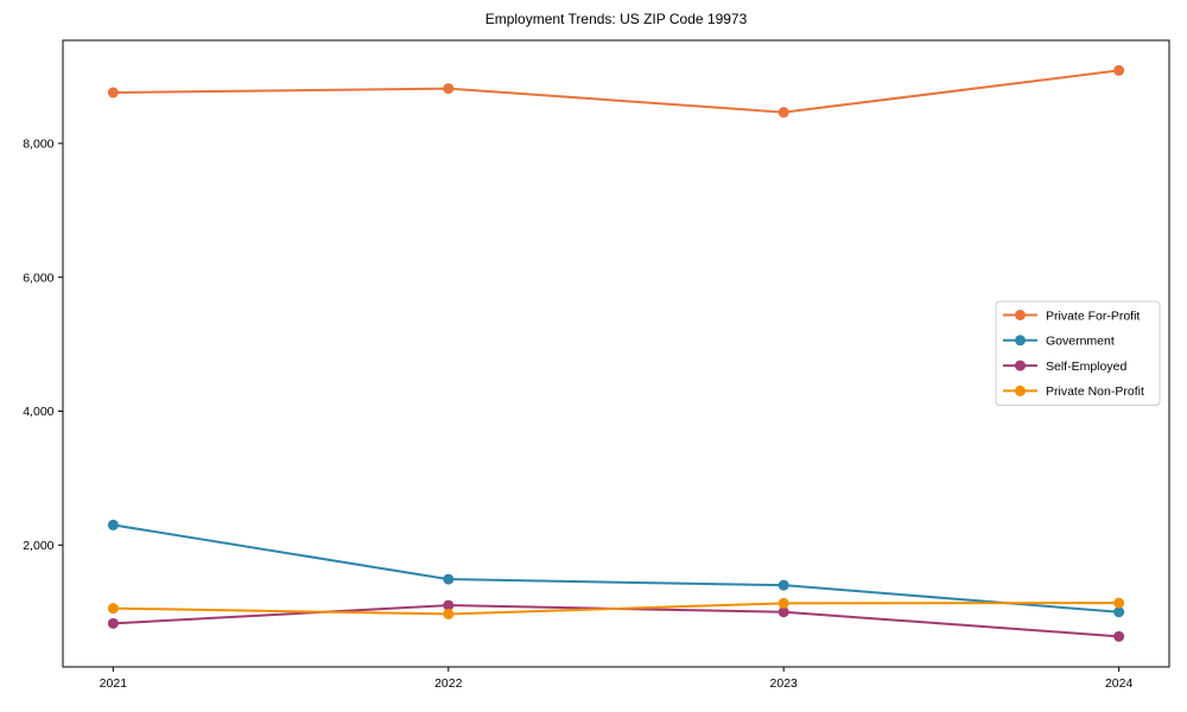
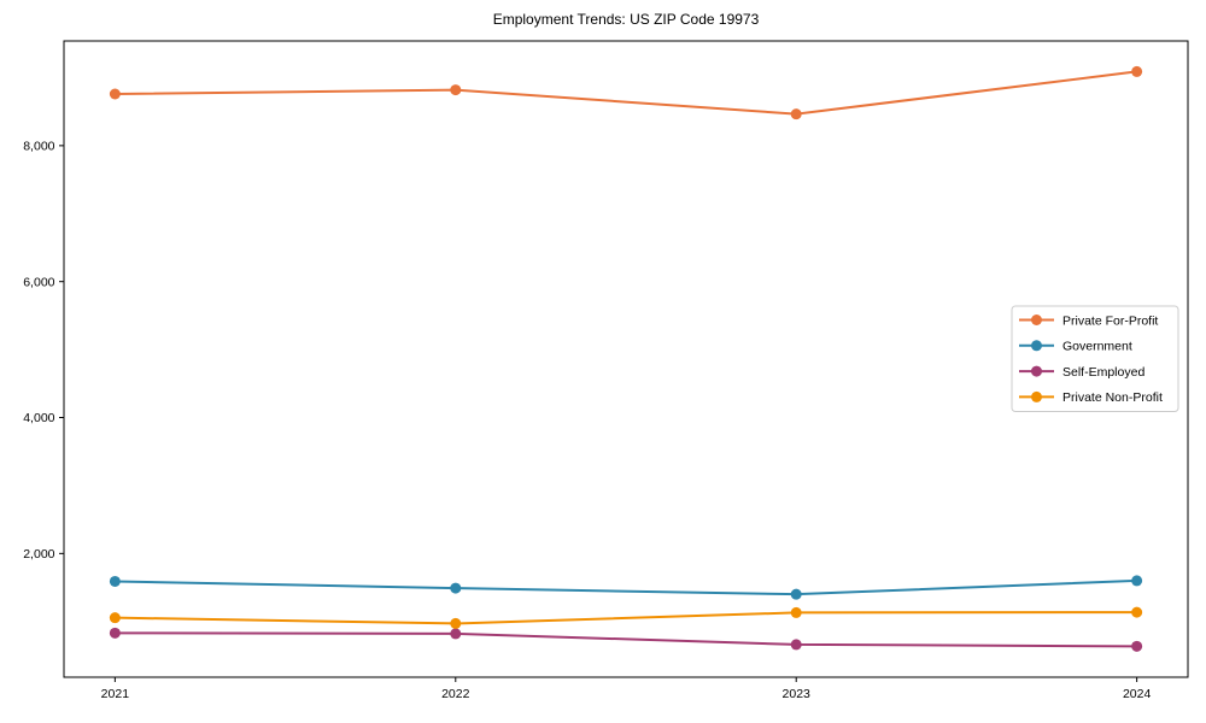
Government/2021: 2300 -> 1600
Self-Employed/2022: 1100 -> 800
Self-Employed/2023: 1000 -> 700
Government/2024: 1000 -> 1600
